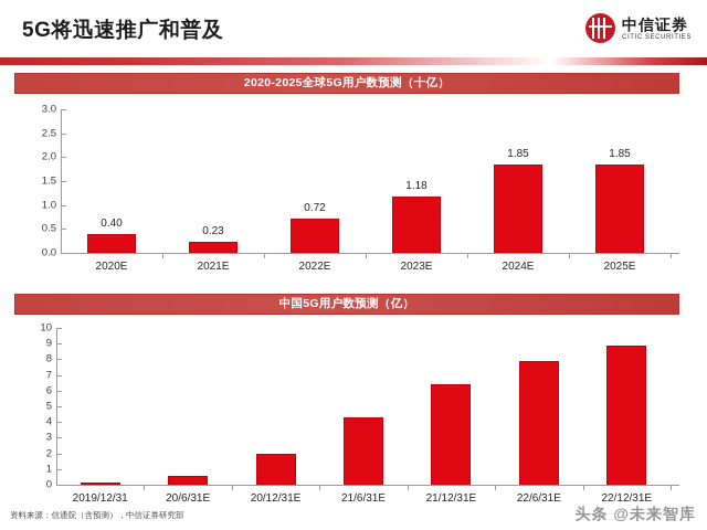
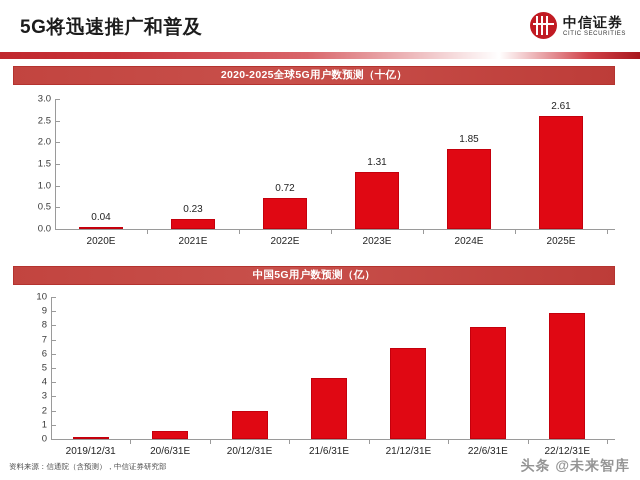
2020-2025全球5G用户数预测（十亿）/2020E: 0.40 -> 0.04
2020-2025全球5G用户数预测（十亿）/2023E: 1.18 -> 1.31
2020-2025全球5G用户数预测（十亿）/2025E: 1.85 -> 2.61
